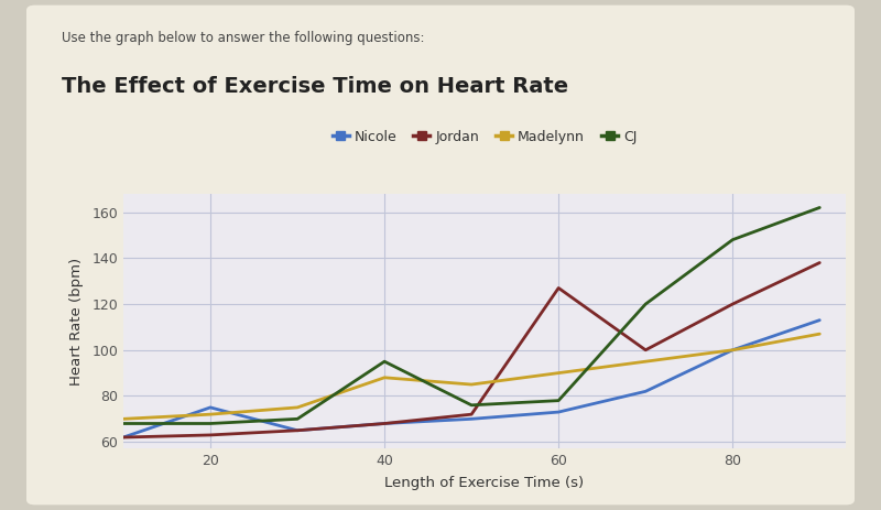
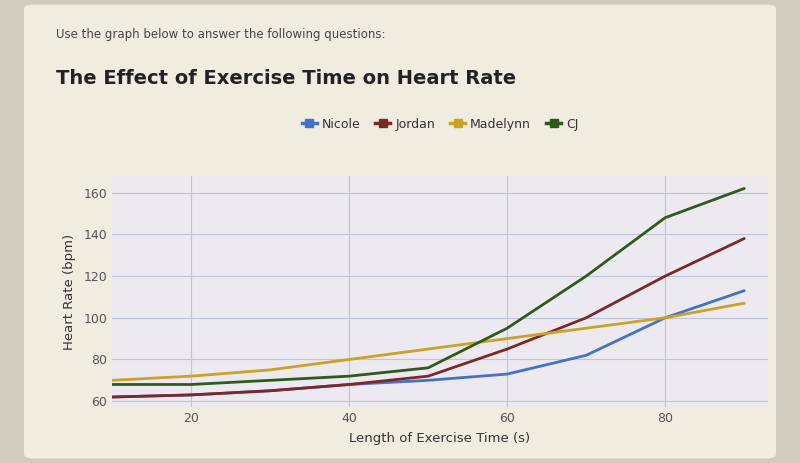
Nicole/20: 75 -> 63
Madelynn/40: 88 -> 80
CJ/40: 95 -> 72
Jordan/60: 127 -> 85
CJ/60: 78 -> 95
